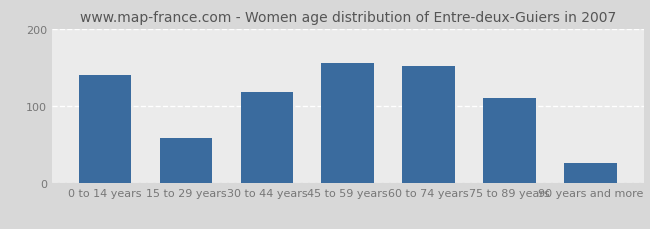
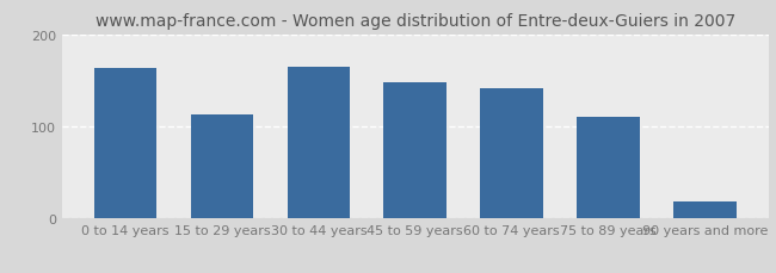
0 to 14 years: 140 -> 163
15 to 29 years: 58 -> 113
30 to 44 years: 118 -> 165
45 to 59 years: 156 -> 148
60 to 74 years: 152 -> 142
90 years and more: 26 -> 18
